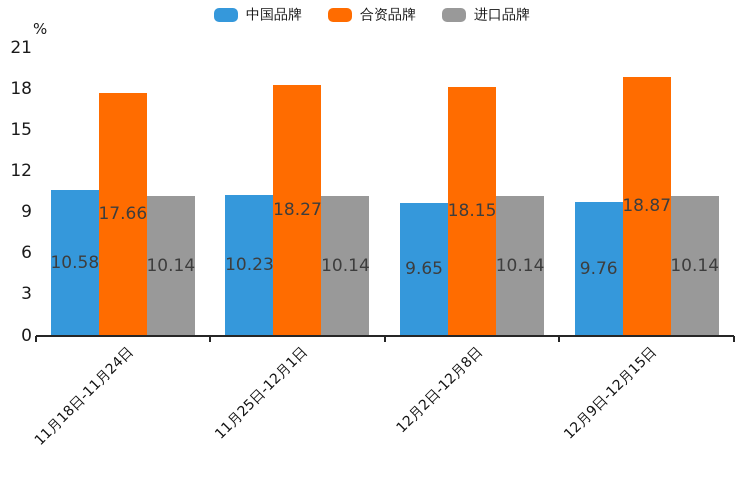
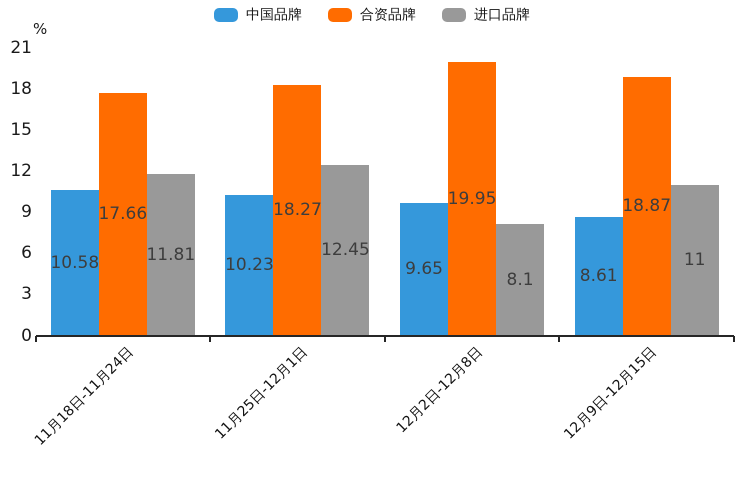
进口品牌/11月18日-11月24日: 10.14 -> 11.81
进口品牌/11月25日-12月1日: 10.14 -> 12.45
合资品牌/12月2日-12月8日: 18.15 -> 19.95
进口品牌/12月2日-12月8日: 10.14 -> 8.1
中国品牌/12月9日-12月15日: 9.76 -> 8.61
进口品牌/12月9日-12月15日: 10.14 -> 11
